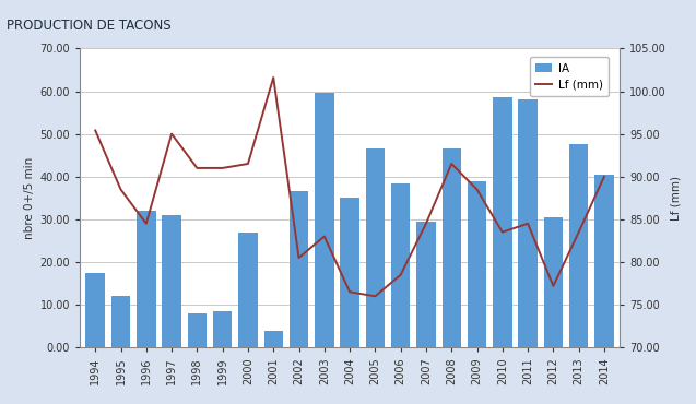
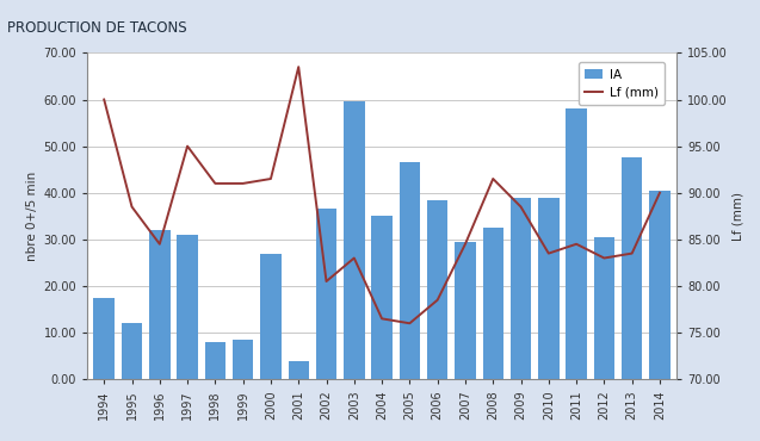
Lf (mm)/1994: 95.4 -> 100.0
Lf (mm)/2001: 101.6 -> 103.5
IA/2008: 46.5 -> 32.5
IA/2010: 58.5 -> 39.0
Lf (mm)/2012: 77.2 -> 83.0
